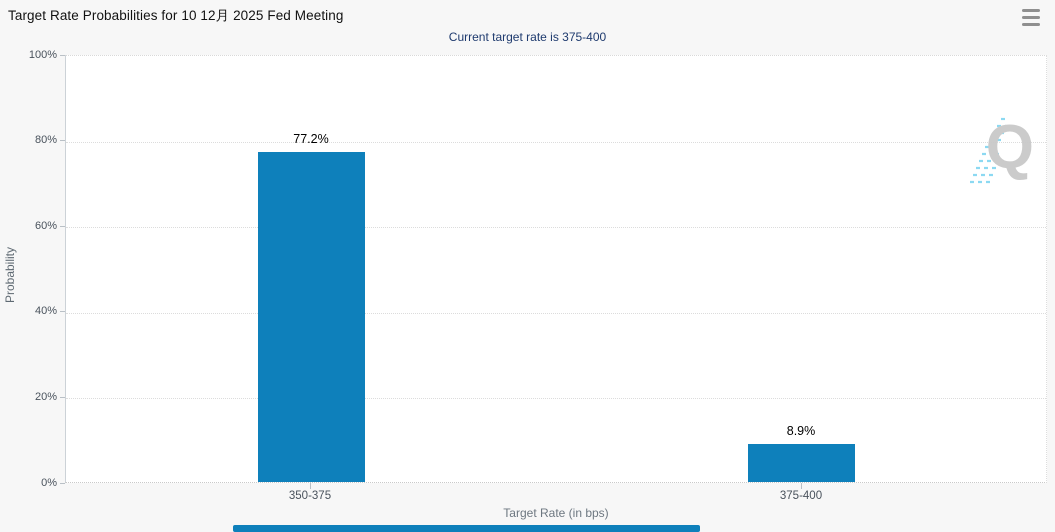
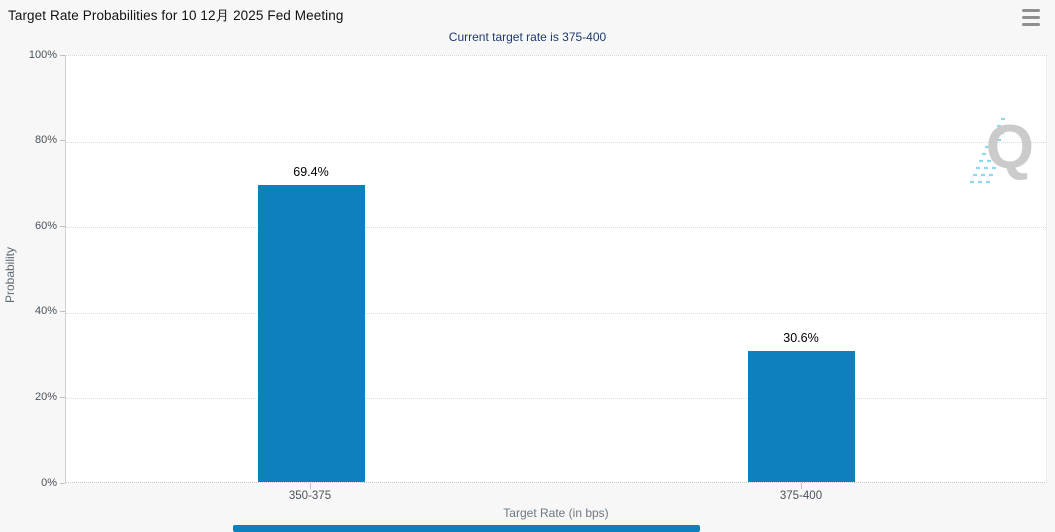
350-375: 77.2% -> 69.4%
375-400: 8.9% -> 30.6%
